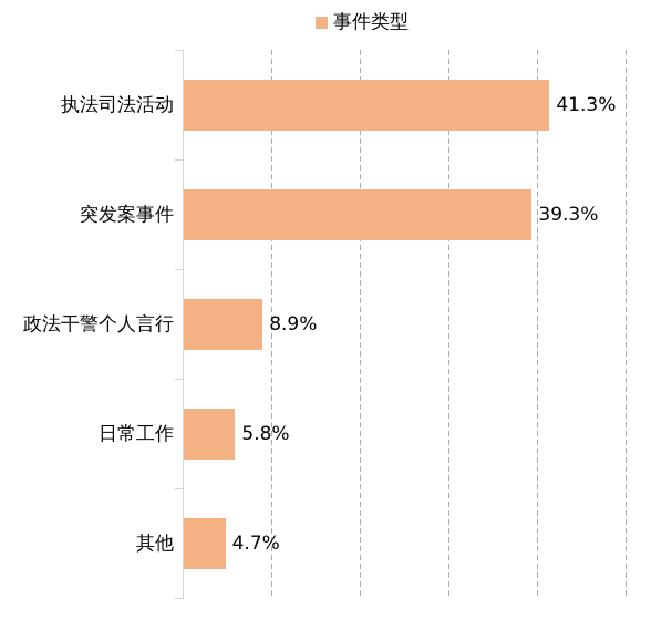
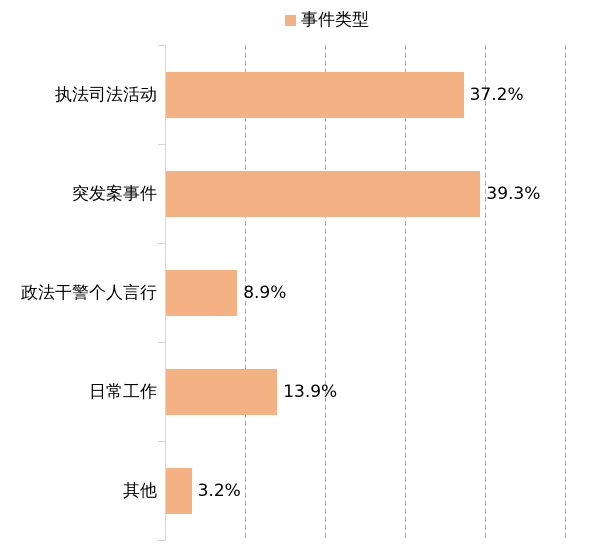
执法司法活动: 41.3% -> 37.2%
日常工作: 5.8% -> 13.9%
其他: 4.7% -> 3.2%
